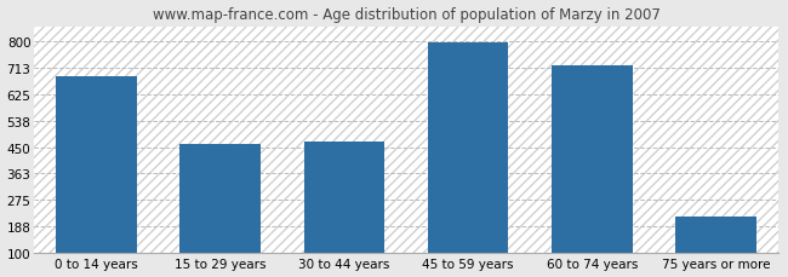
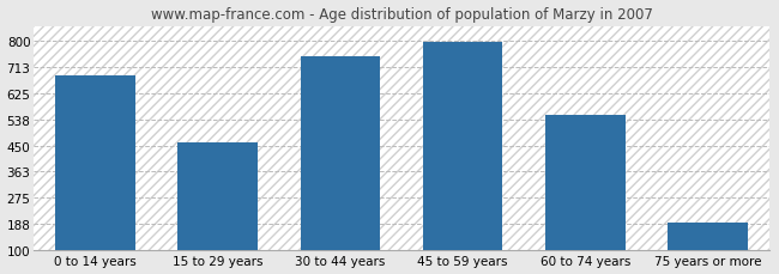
30 to 44 years: 470 -> 747
60 to 74 years: 720 -> 554
75 years or more: 220 -> 192
